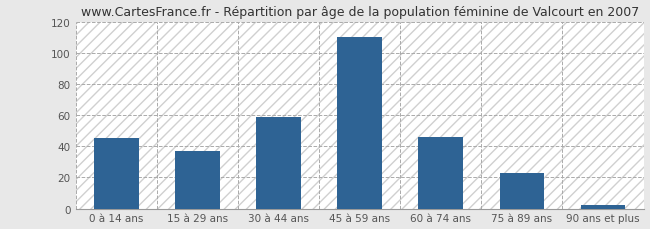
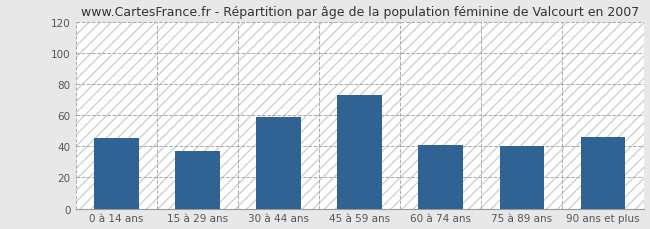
45 à 59 ans: 110 -> 73
60 à 74 ans: 46 -> 41
75 à 89 ans: 23 -> 40
90 ans et plus: 2 -> 46
